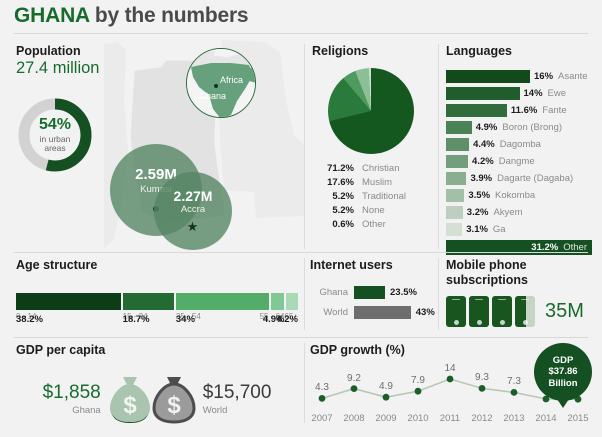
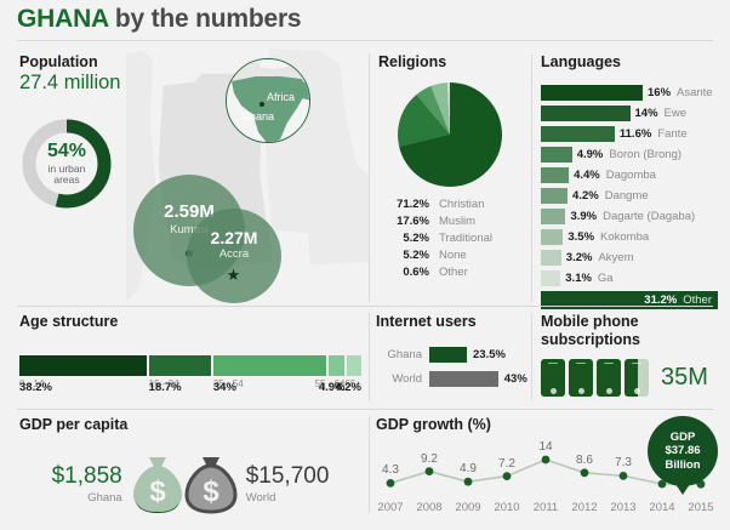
2010: 7.9 -> 7.2
2012: 9.3 -> 8.6
